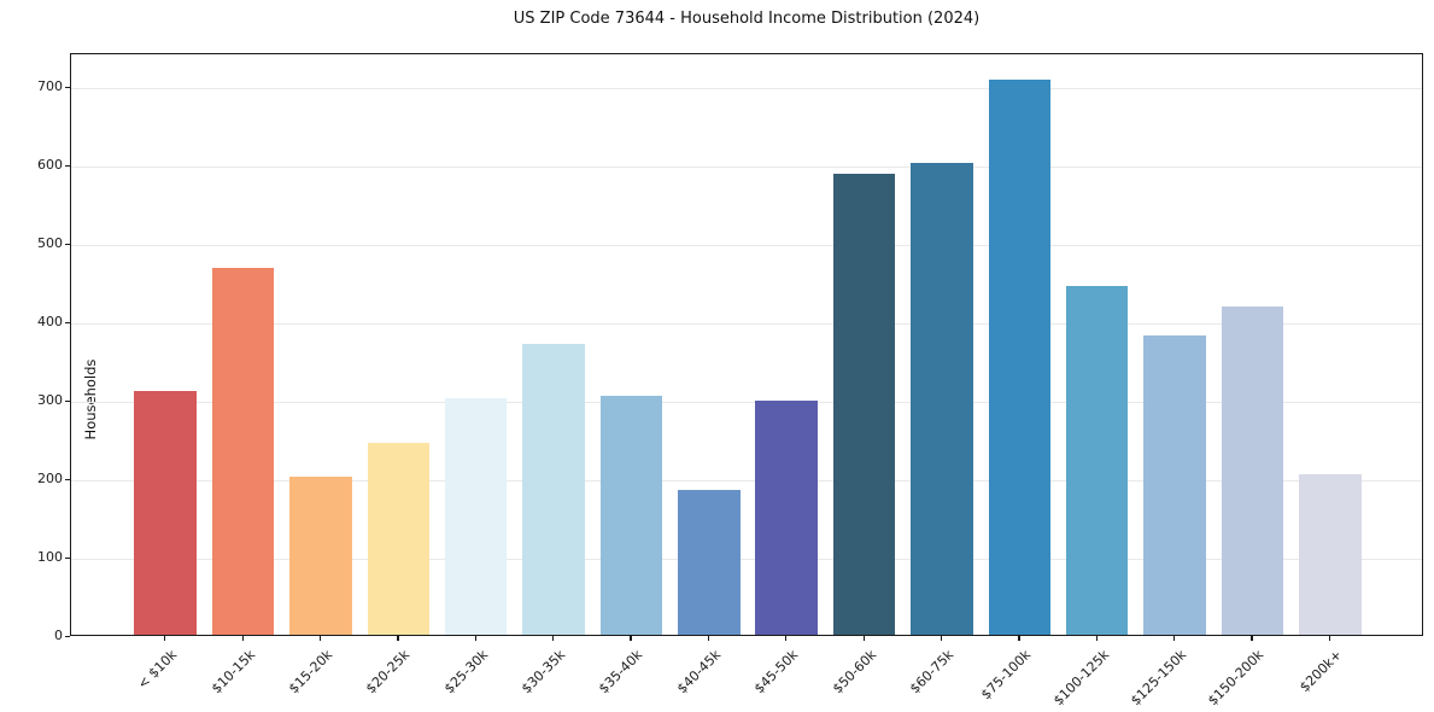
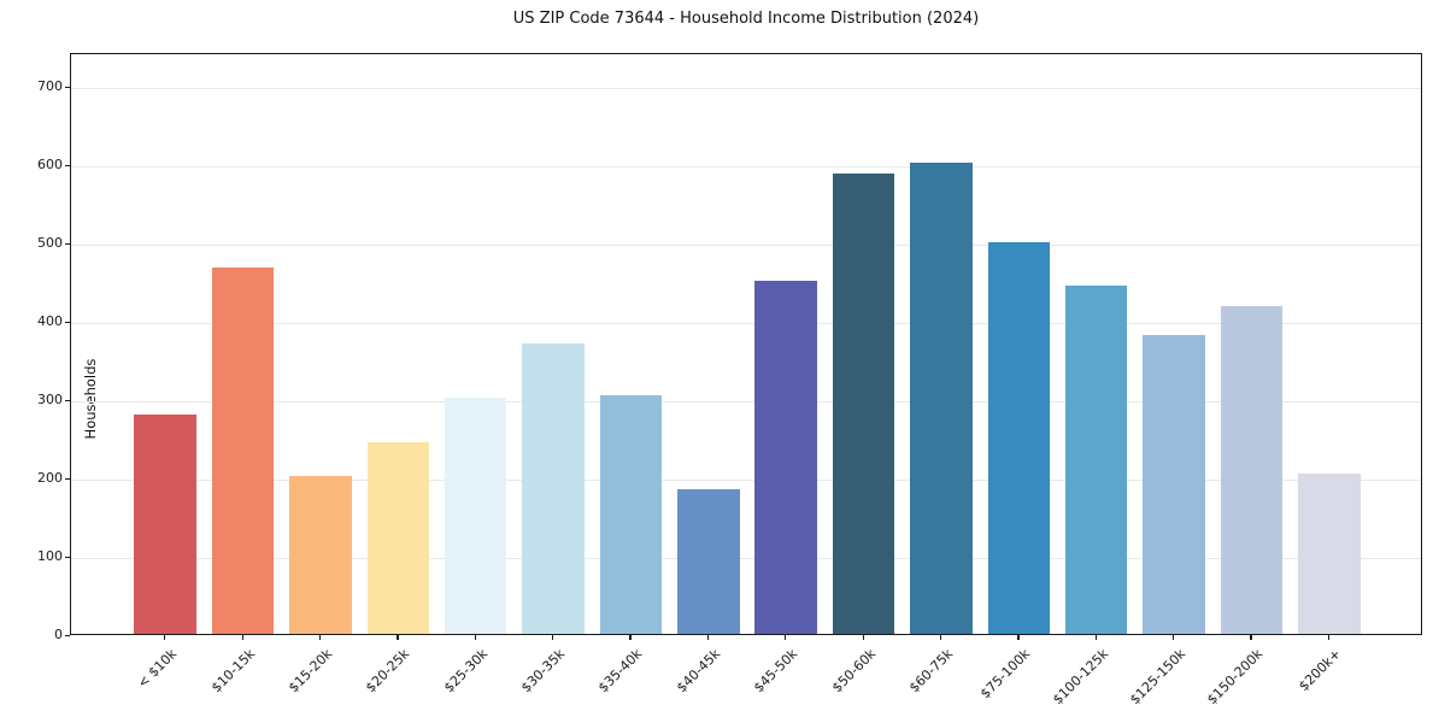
< $10k: 310 -> 280
$45-50k: 300 -> 450
$75-100k: 710 -> 500
